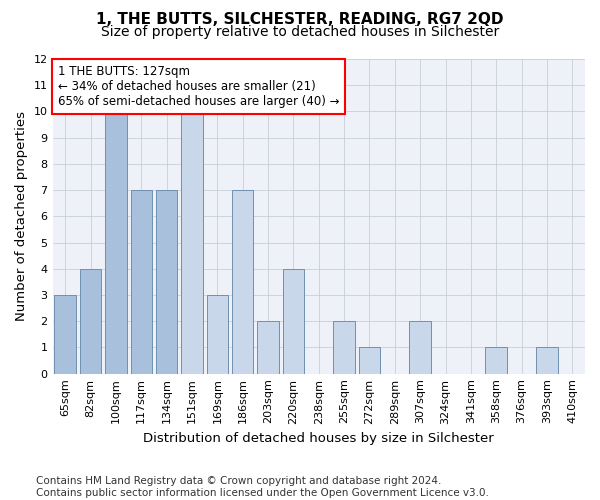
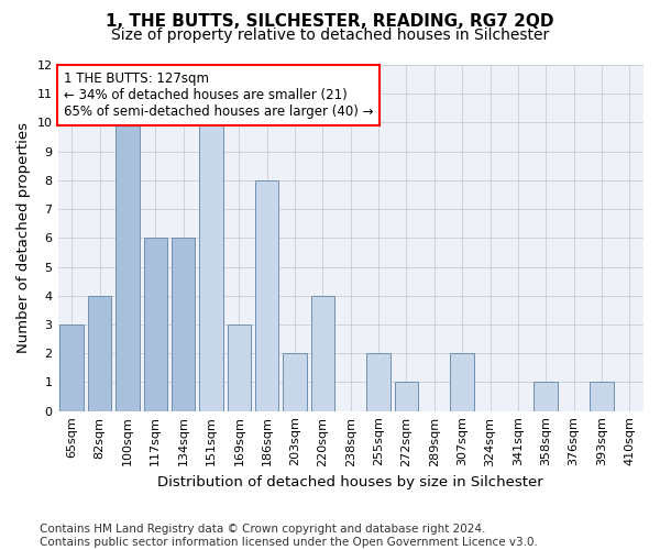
117sqm: 7 -> 6
134sqm: 7 -> 6
186sqm: 7 -> 8
